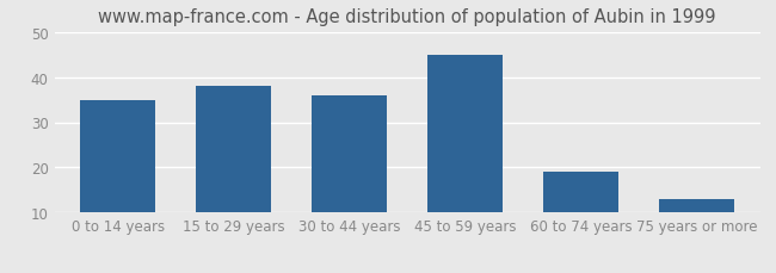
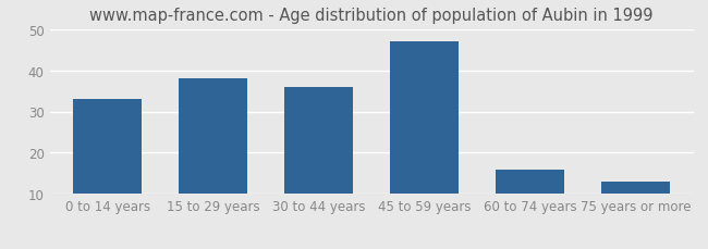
0 to 14 years: 35 -> 33
45 to 59 years: 45 -> 47
60 to 74 years: 19 -> 16
